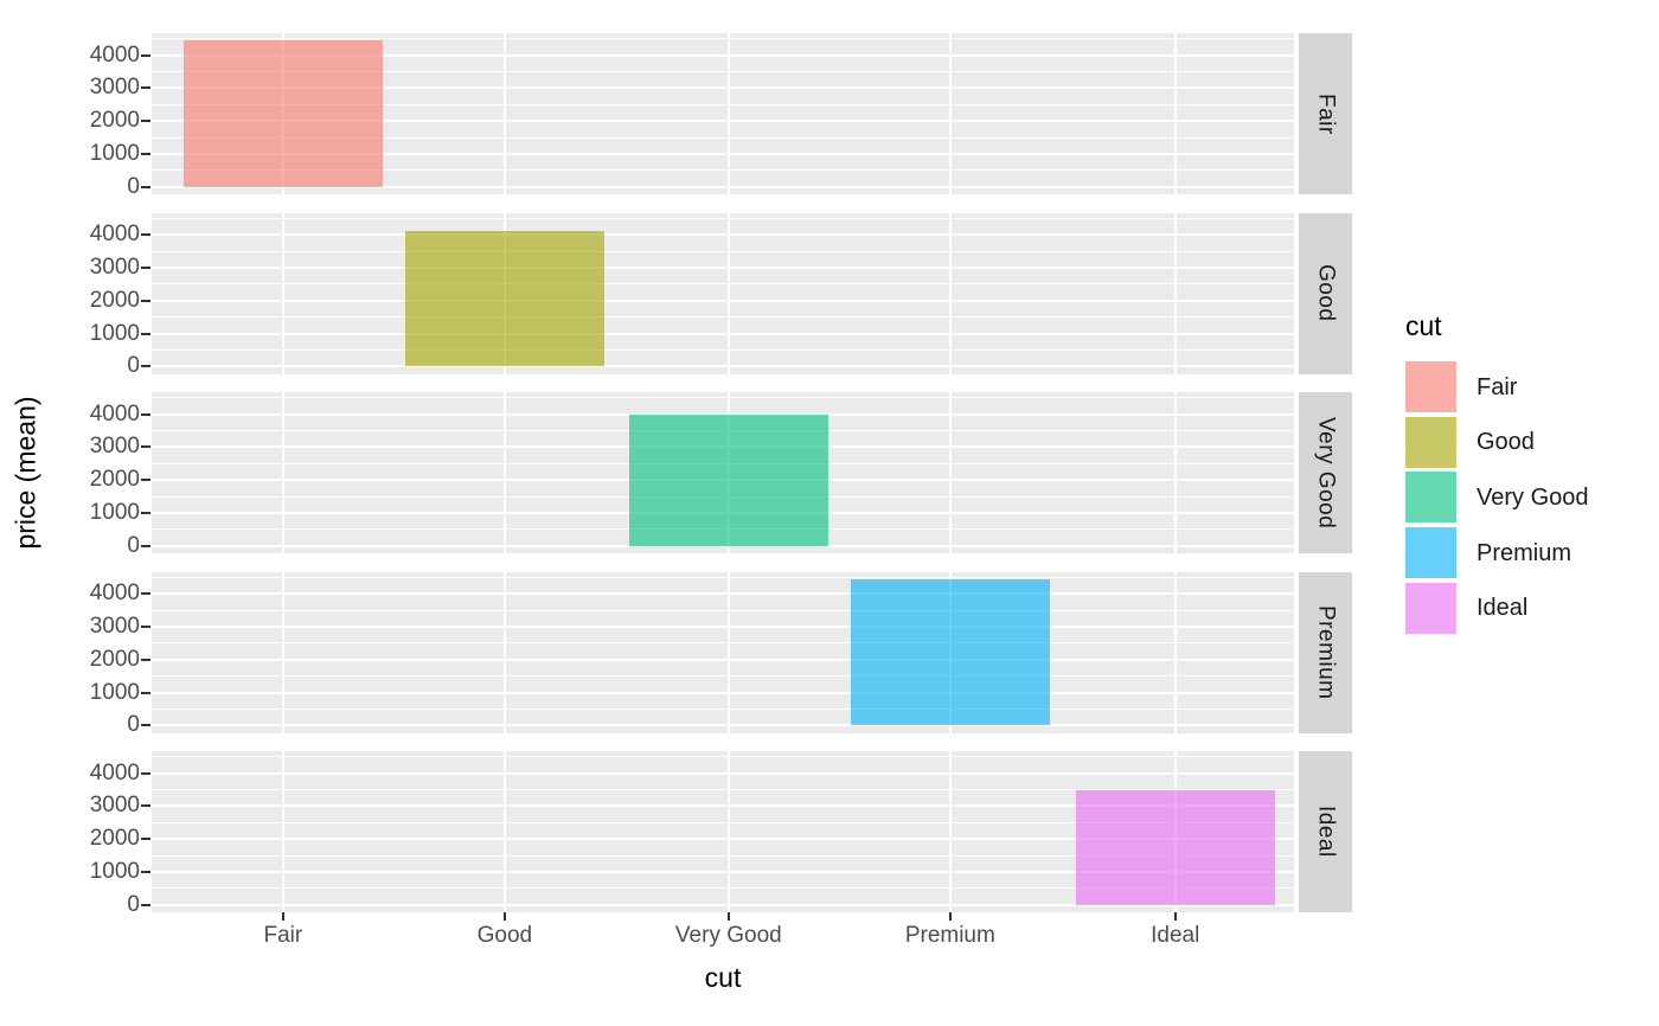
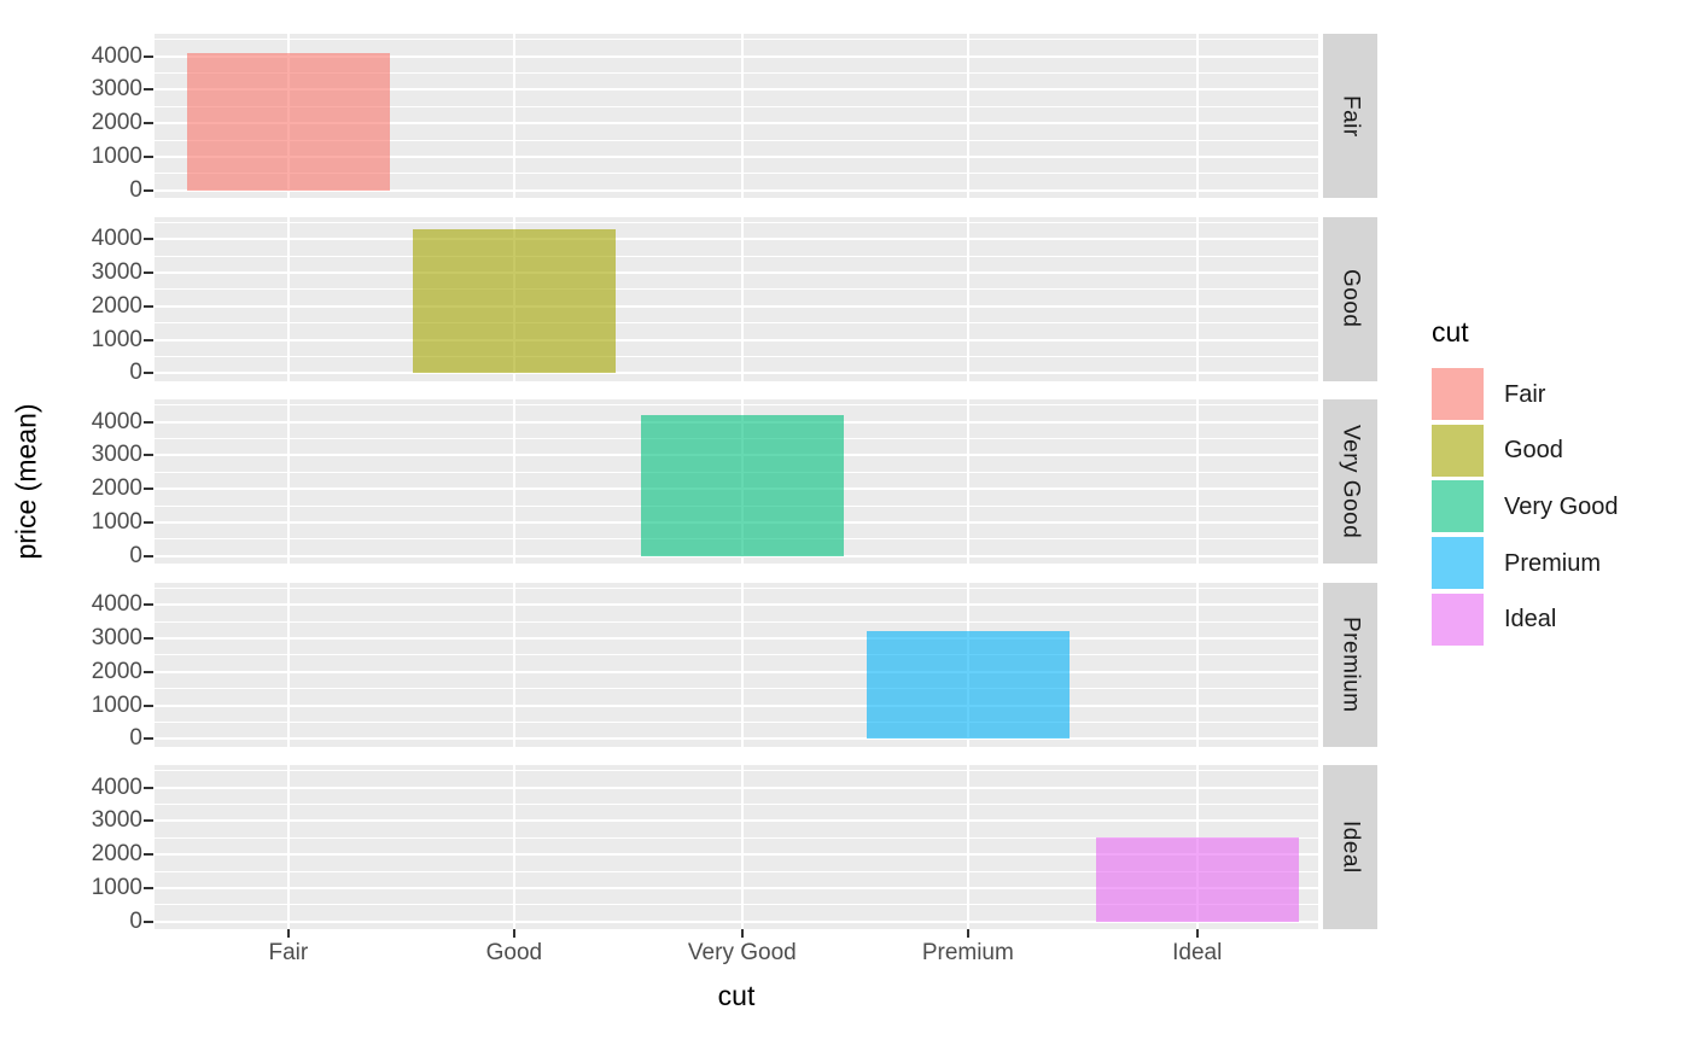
Fair: 4400 -> 4100
Good: 4100 -> 4300
Very Good: 4000 -> 4200
Premium: 4400 -> 3200
Ideal: 3500 -> 2500
